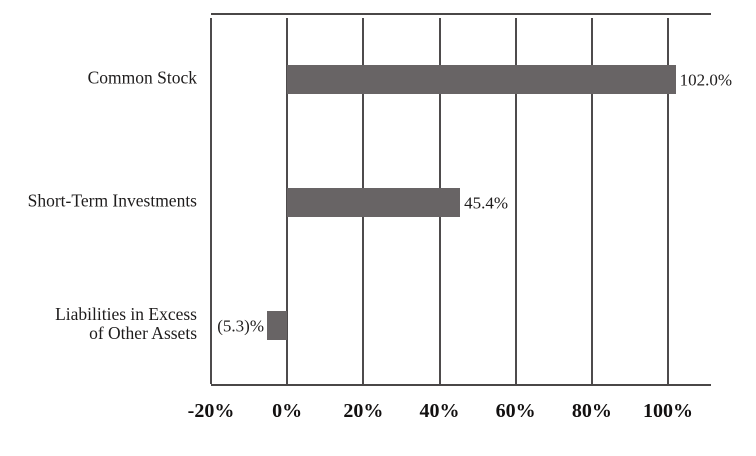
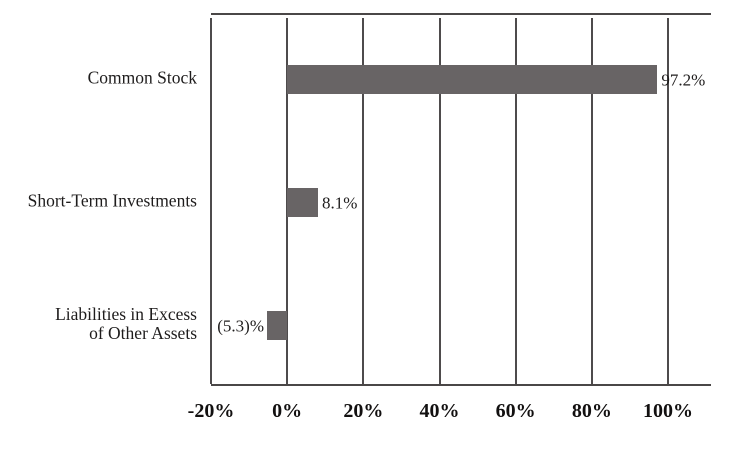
Common Stock: 102.0% -> 97.2%
Short-Term Investments: 45.4% -> 8.1%
